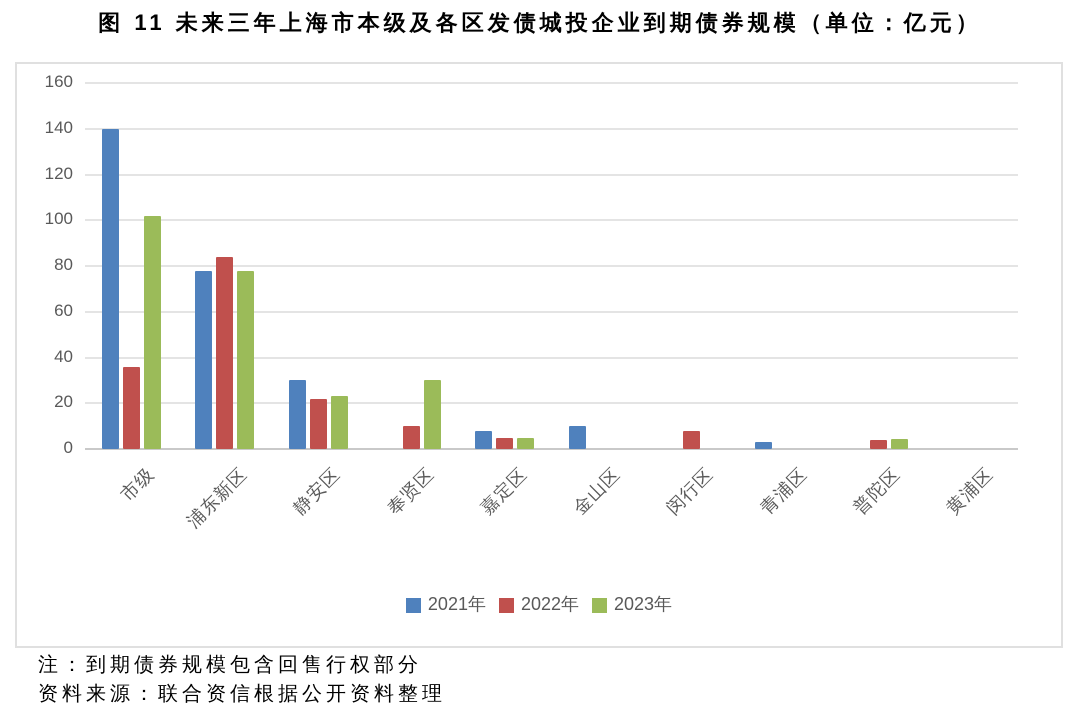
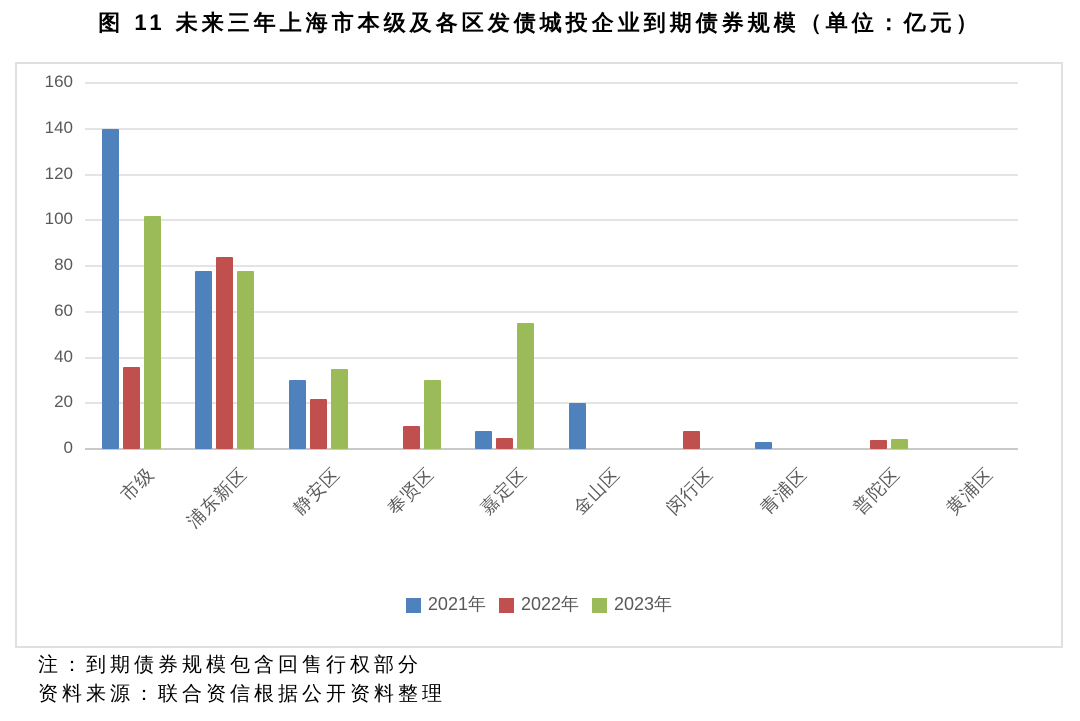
2023年/静安区: 23 -> 35
2023年/嘉定区: 5 -> 55
2021年/金山区: 10 -> 20
